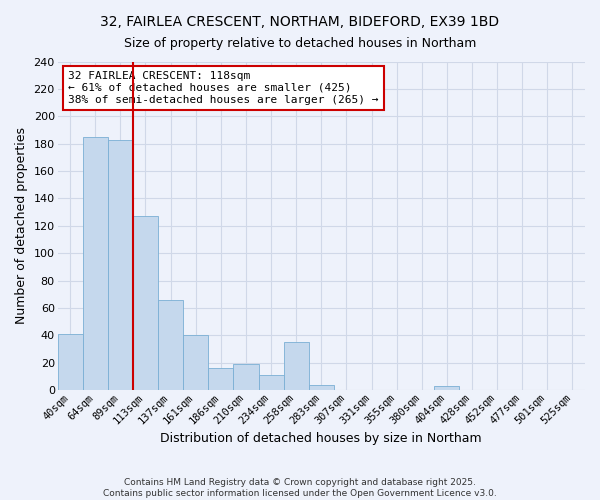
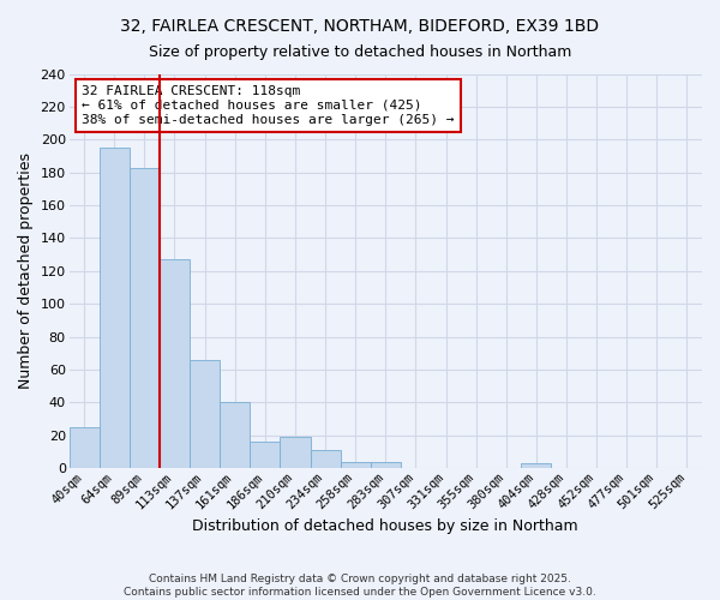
40sqm: 41 -> 25
64sqm: 185 -> 195
258sqm: 35 -> 4
